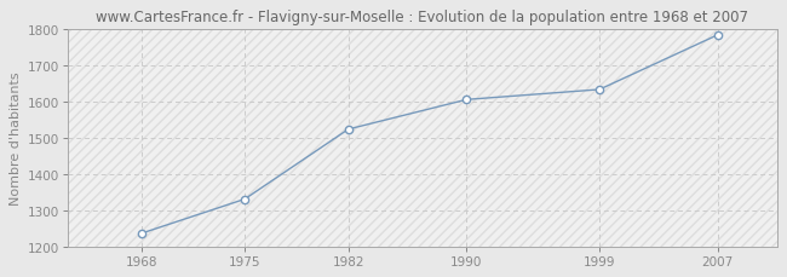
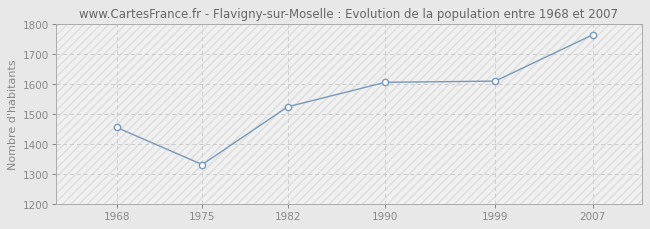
1968: 1236 -> 1455
1999: 1634 -> 1610
2007: 1785 -> 1765
